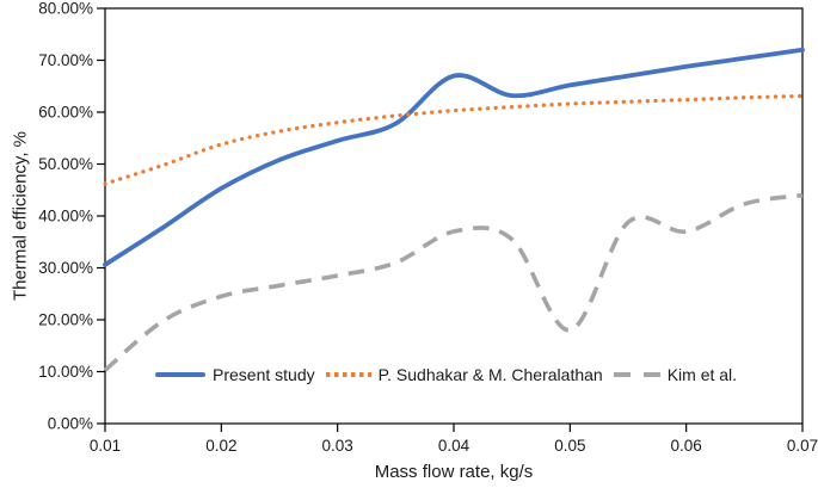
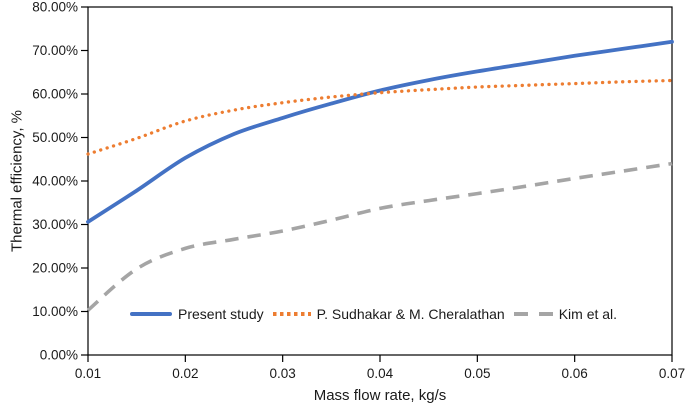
Present study/0.04: 67% -> 61%
Kim et al./0.04: 37% -> 34%
Kim et al./0.05: 18% -> 37%
Kim et al./0.06: 37% -> 41%
